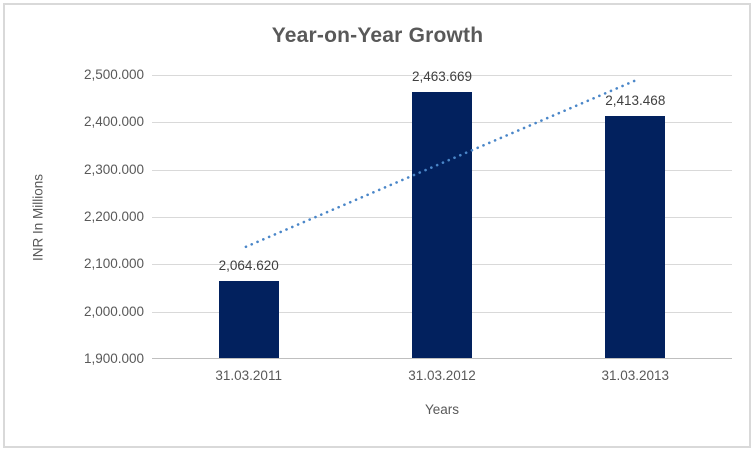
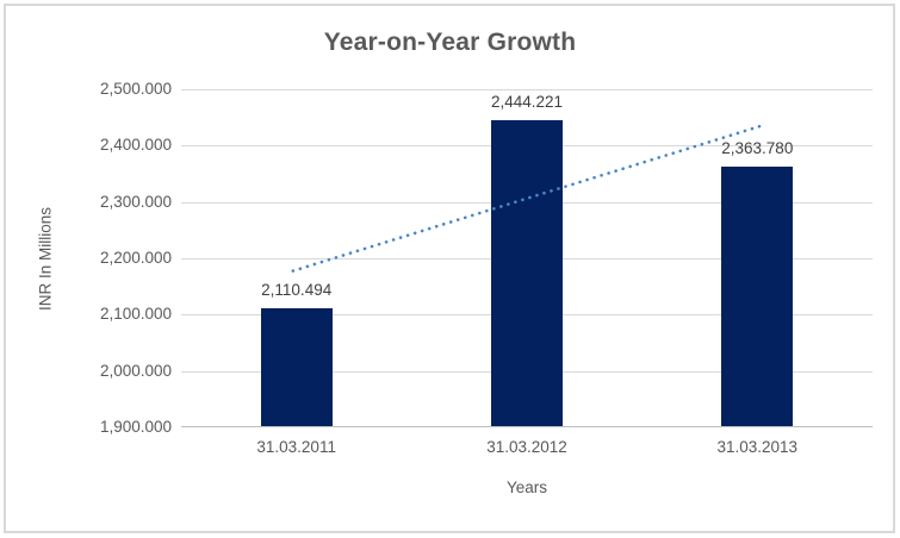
31.03.2011: 2,064.620 -> 2,110.494
31.03.2012: 2,463.669 -> 2,444.221
31.03.2013: 2,413.468 -> 2,363.780
